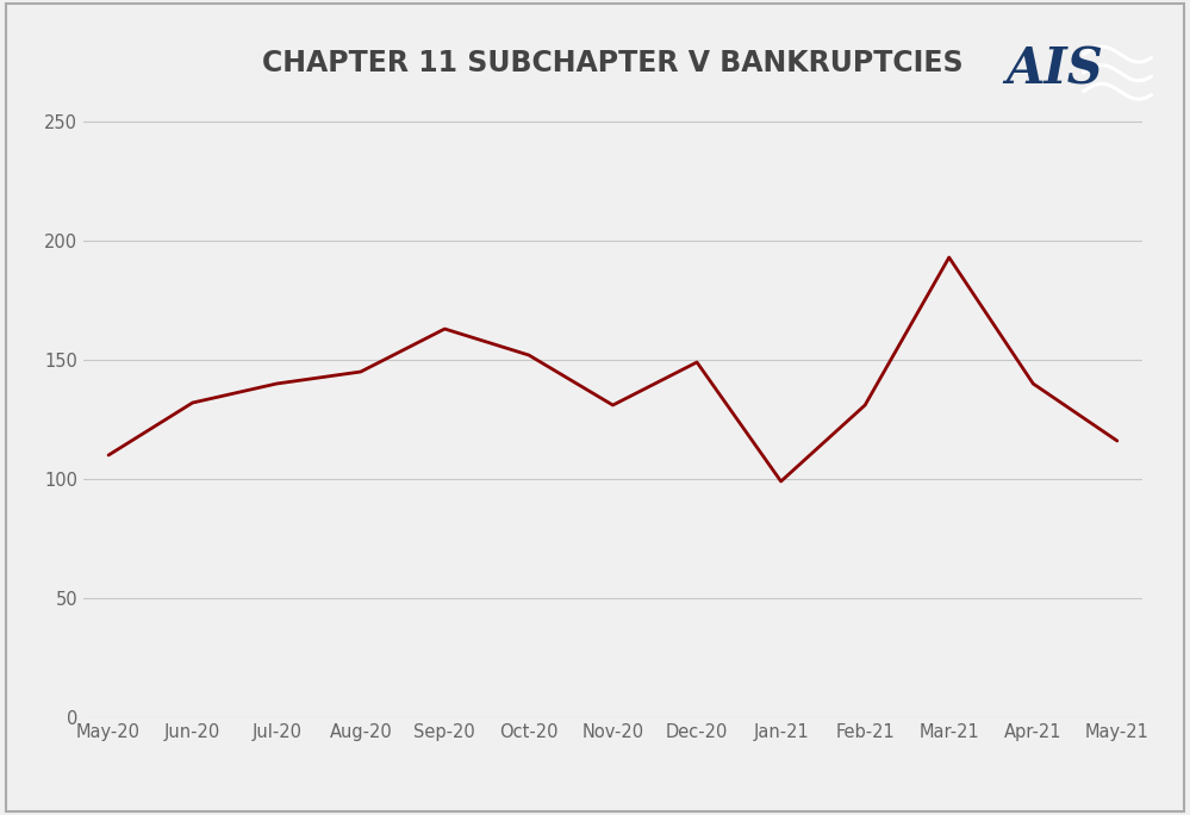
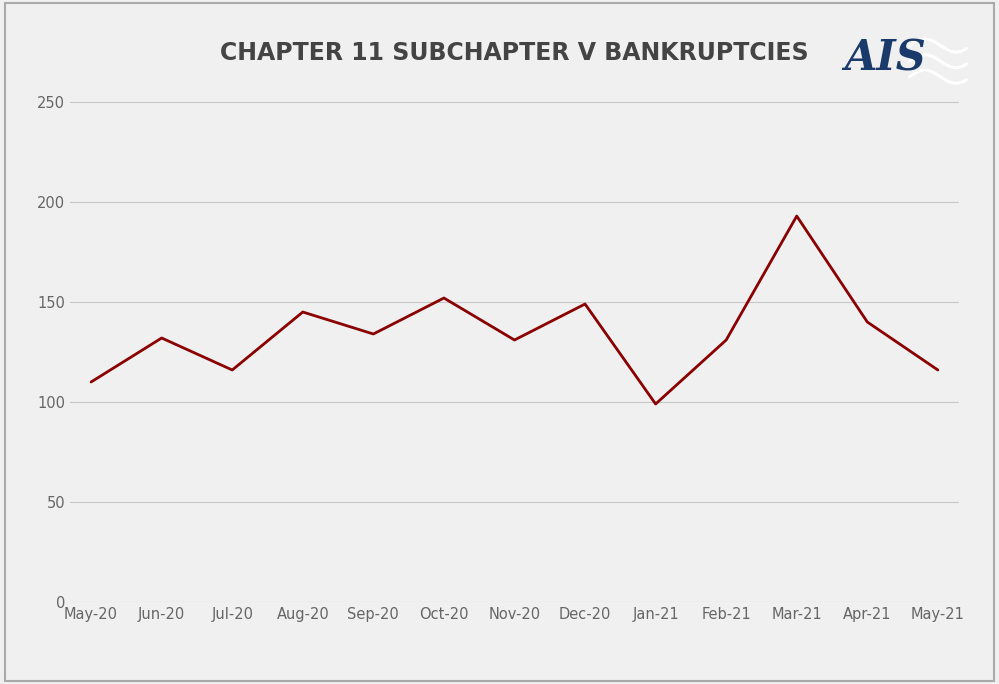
CHAPTER 11 SUBCHAPTER V BANKRUPTCIES/Jul-20: 140 -> 116
CHAPTER 11 SUBCHAPTER V BANKRUPTCIES/Sep-20: 163 -> 134
